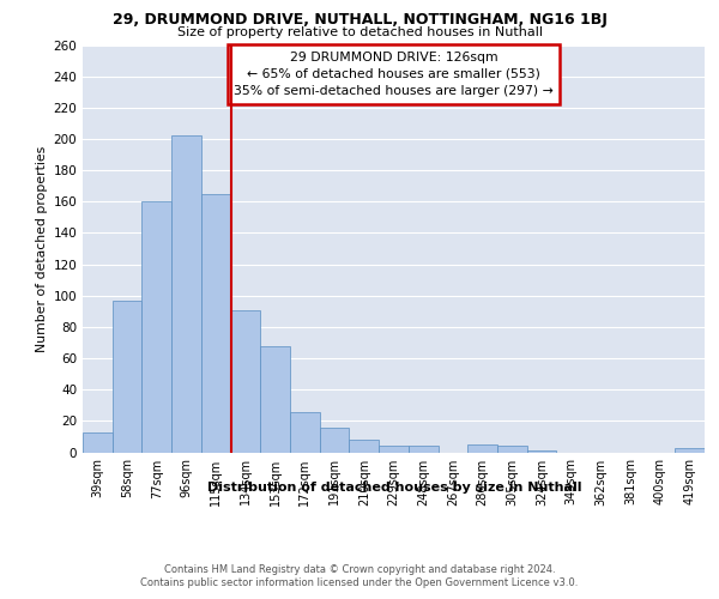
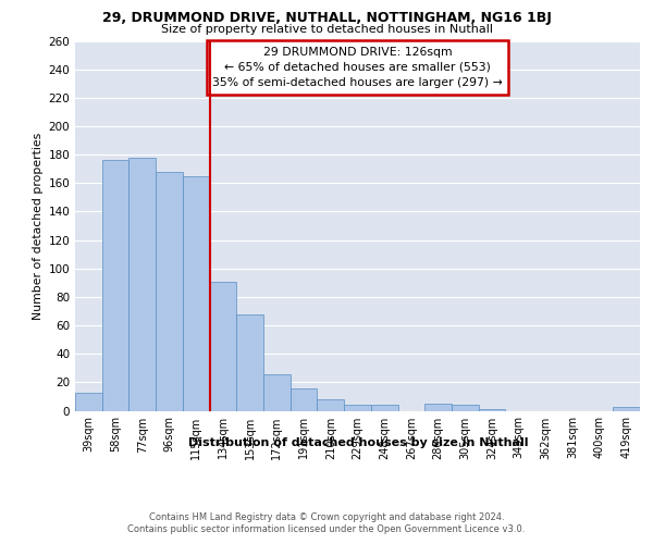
58sqm: 97 -> 176
77sqm: 160 -> 178
96sqm: 202 -> 168
